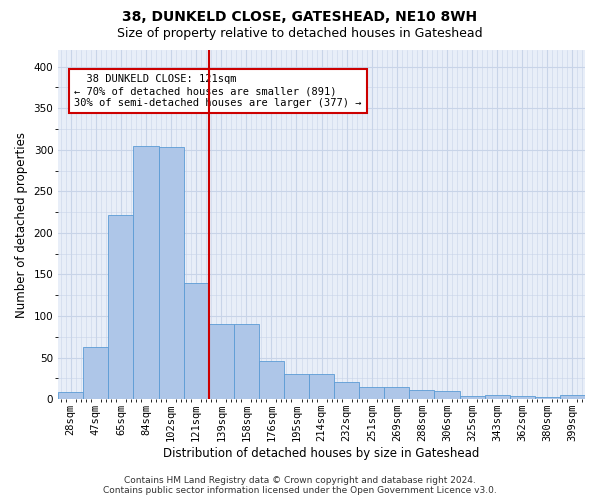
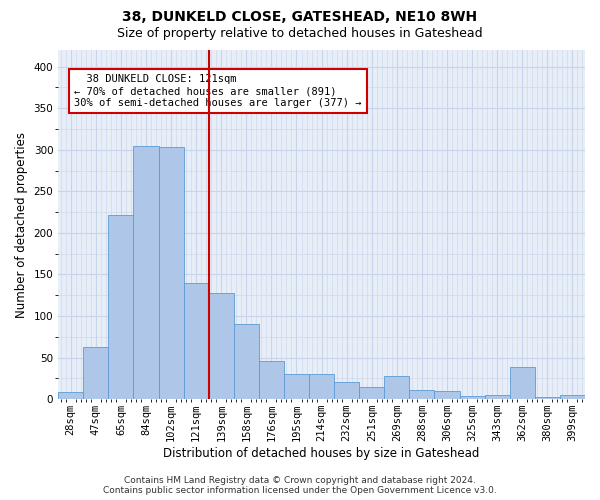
139sqm: 90 -> 128
269sqm: 14 -> 28
362sqm: 4 -> 38
